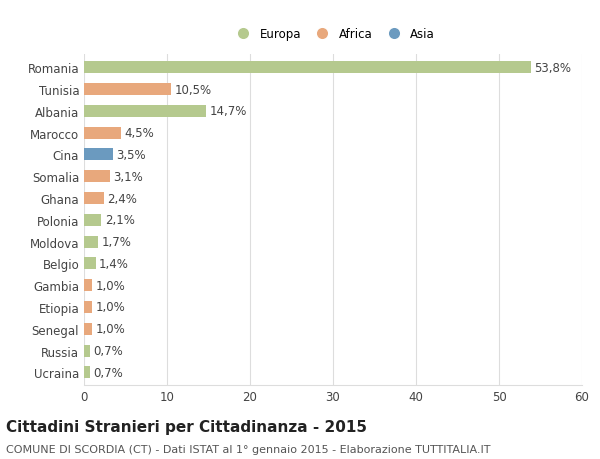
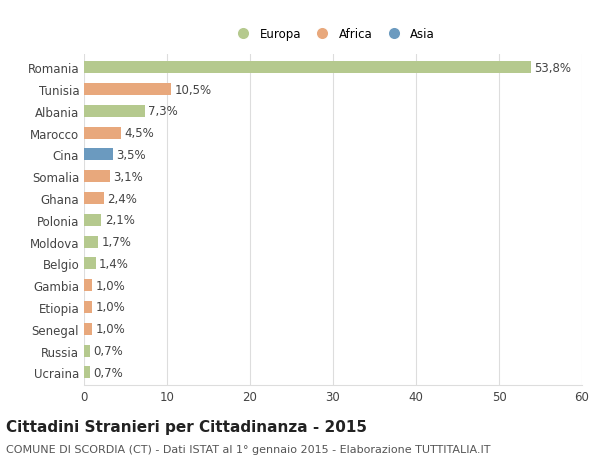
Albania: 14,7% -> 7,3%
